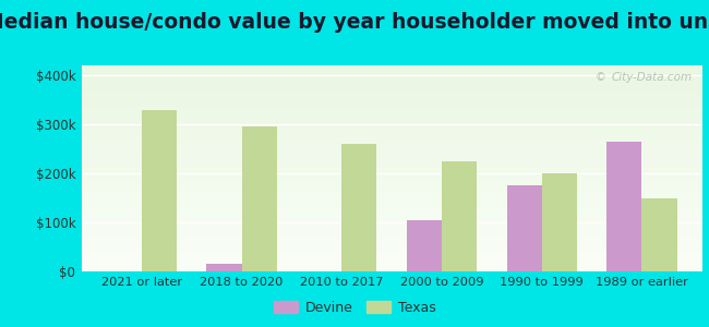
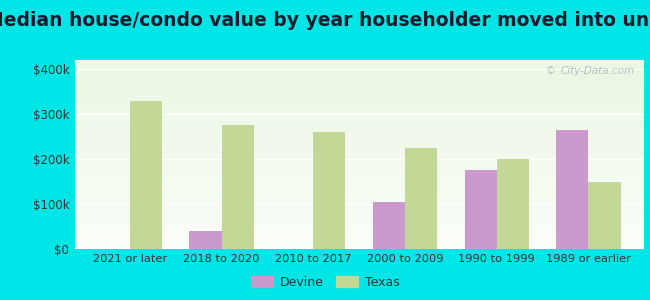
Devine/2018 to 2020: $15k -> $40k
Texas/2018 to 2020: $295k -> $275k
